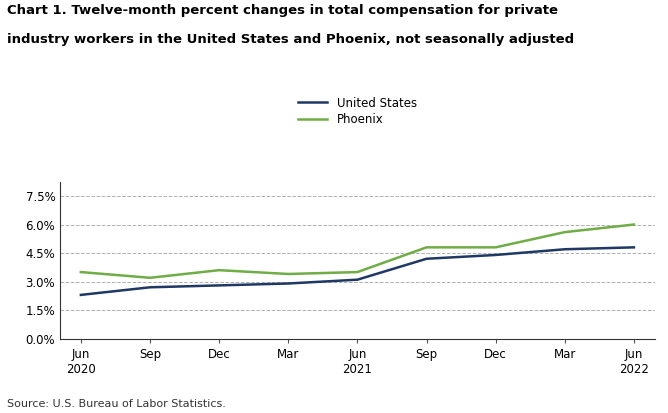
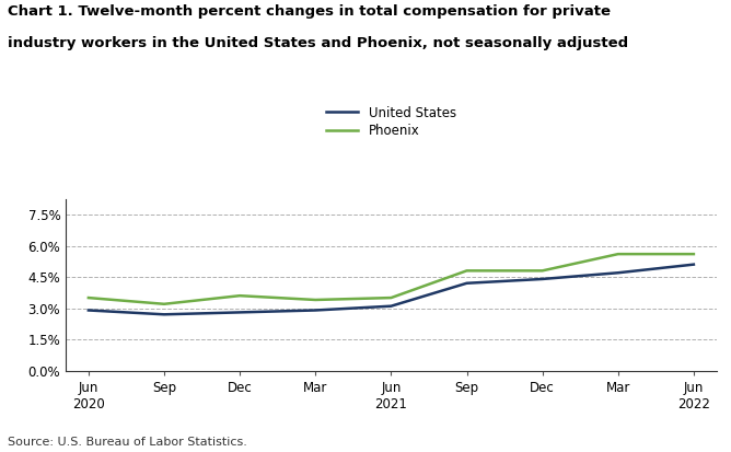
United States/Jun 2020: 2.3% -> 2.9%
United States/Jun 2022: 4.8% -> 5.1%
Phoenix/Jun 2022: 6.0% -> 5.6%
